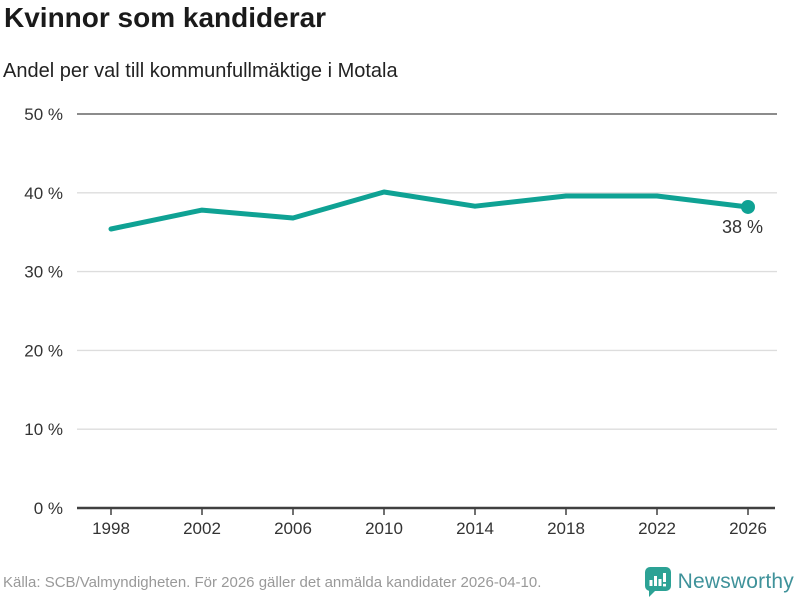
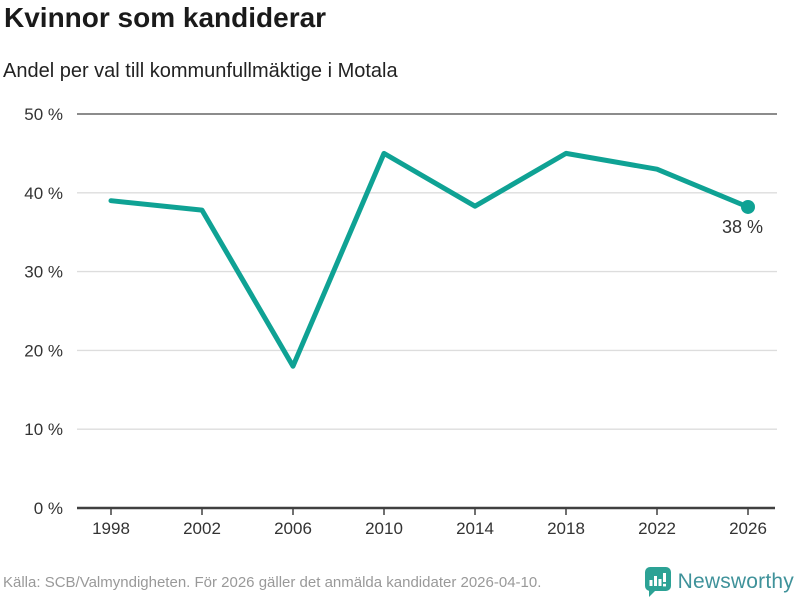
1998: 35% -> 39%
2006: 37% -> 18%
2010: 40% -> 45%
2018: 40% -> 45%
2022: 40% -> 43%
